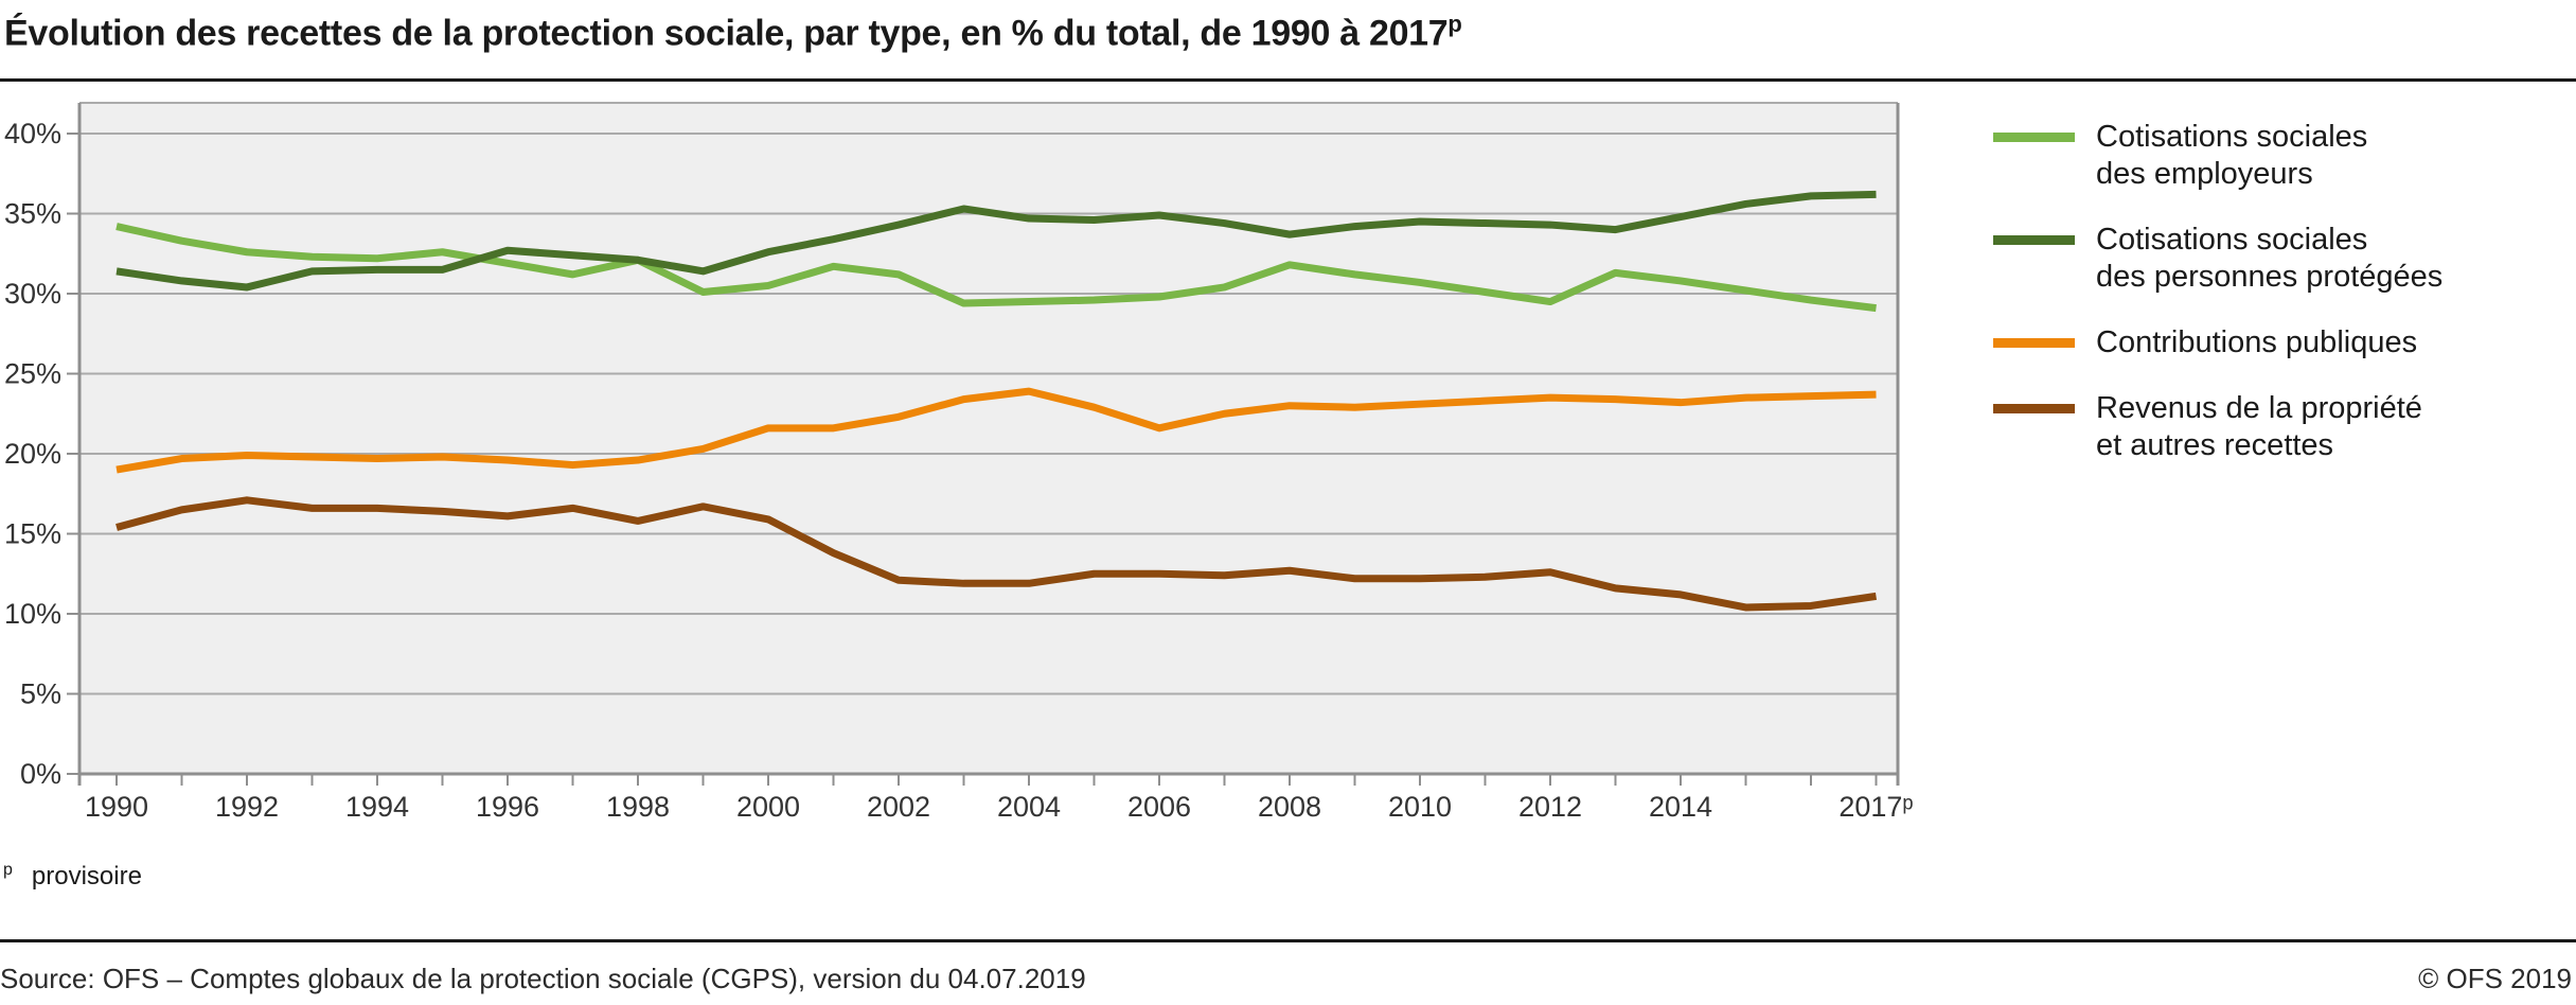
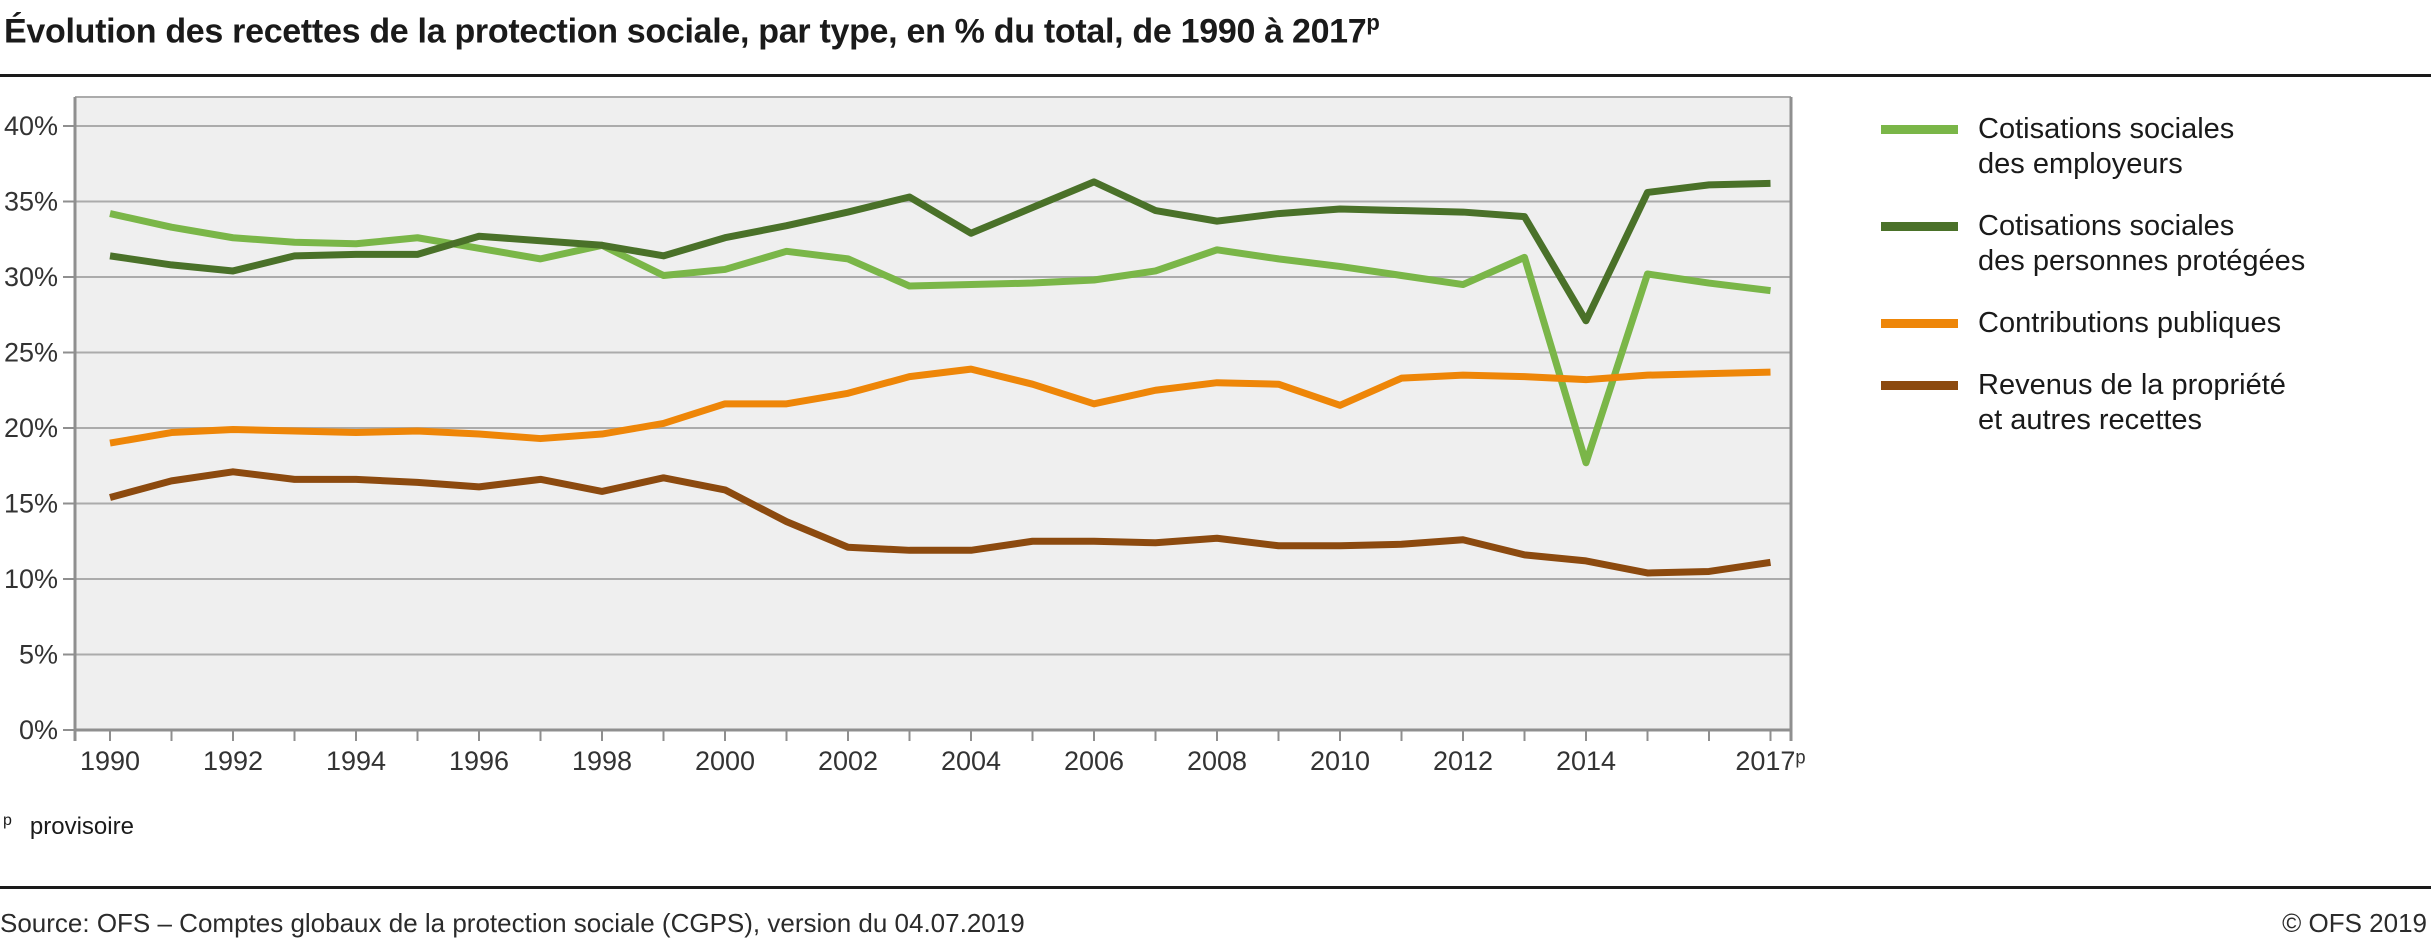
Cotisations sociales des personnes protégées/2004: 34.7% -> 32.9%
Cotisations sociales des personnes protégées/2006: 34.9% -> 36.3%
Contributions publiques/2010: 23.1% -> 21.5%
Cotisations sociales des employeurs/2014: 30.8% -> 17.7%
Cotisations sociales des personnes protégées/2014: 34.8% -> 27.1%
